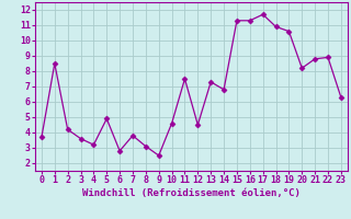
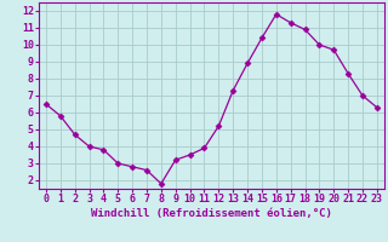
0: 3.7 -> 6.5
1: 8.5 -> 5.8
2: 4.2 -> 4.7
3: 3.6 -> 4.0
4: 3.2 -> 3.8
5: 4.9 -> 3.0
7: 3.8 -> 2.6
8: 3.1 -> 1.8
9: 2.5 -> 3.2
10: 4.6 -> 3.5
11: 7.5 -> 3.9
12: 4.5 -> 5.2
14: 6.8 -> 8.9
15: 11.3 -> 10.4
16: 11.3 -> 11.8
17: 11.7 -> 11.3
19: 10.6 -> 10.0
20: 8.2 -> 9.7
21: 8.8 -> 8.3
22: 8.9 -> 7.0
